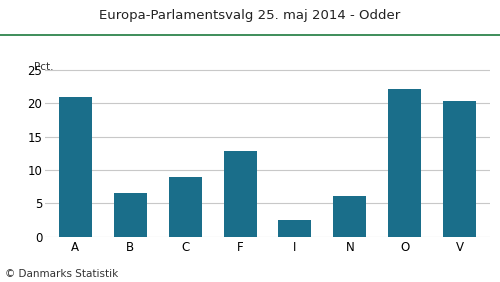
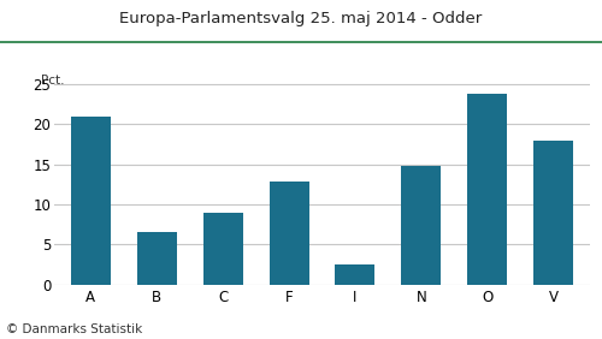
N: 6.1 -> 14.8
O: 22.1 -> 23.8
V: 20.3 -> 18.0
